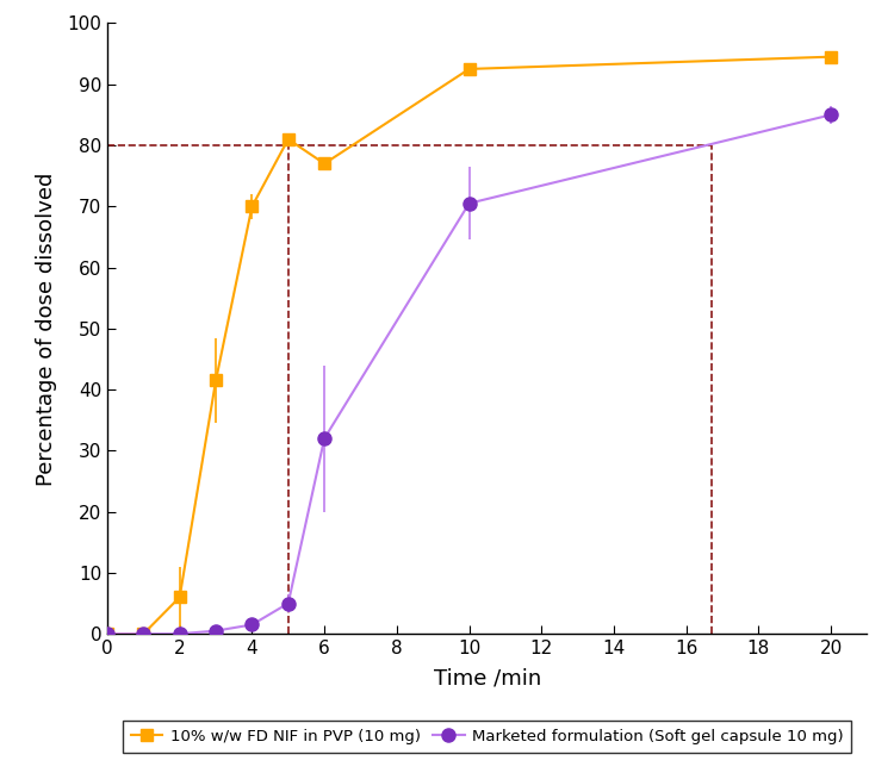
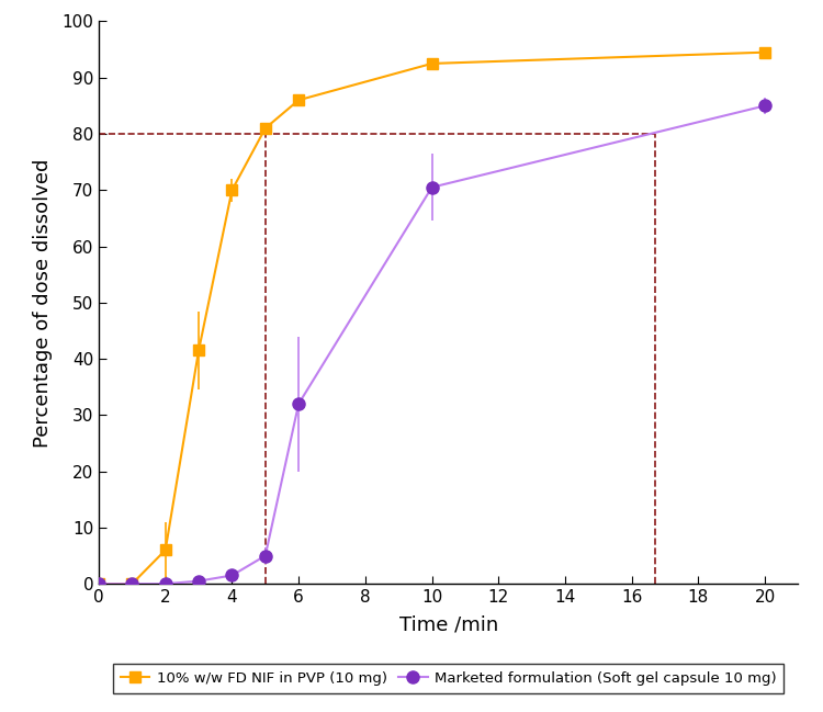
10% w/w FD NIF in PVP (10 mg)/6: 77.0 -> 86.0
